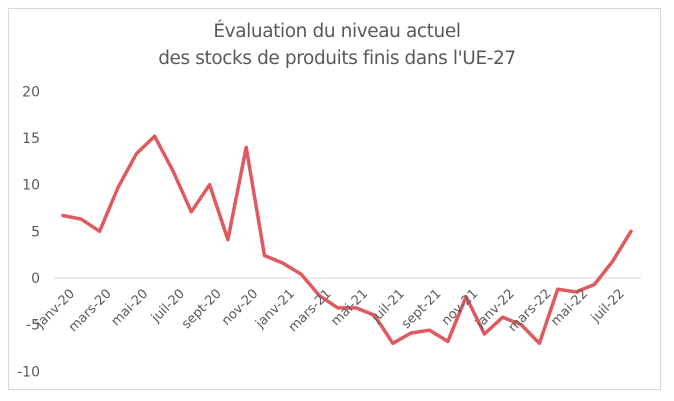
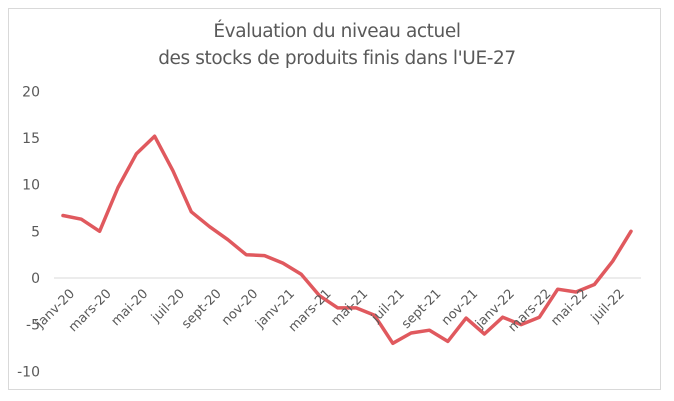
sept-20: 10 -> 6
nov-20: 14 -> 2
nov-21: -2 -> -4
mars-22: -7 -> -4
